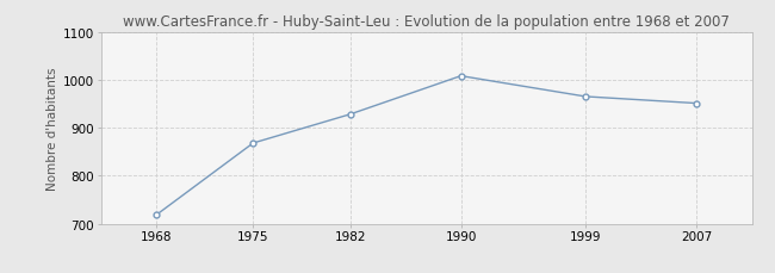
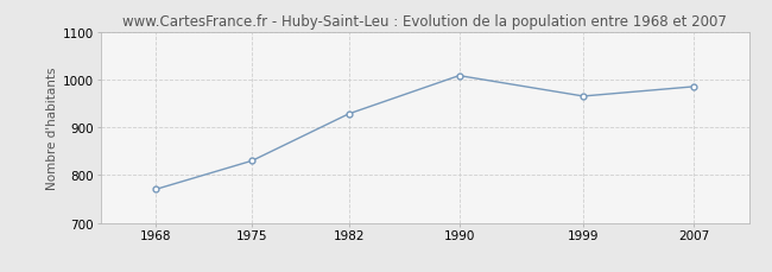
1968: 718 -> 770
1975: 868 -> 830
2007: 951 -> 985
